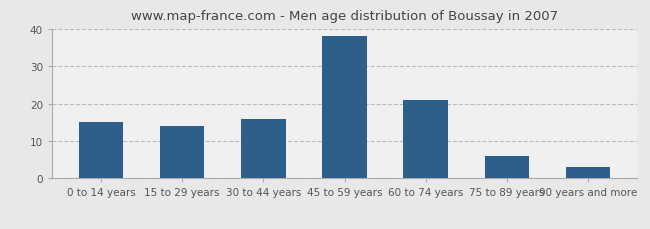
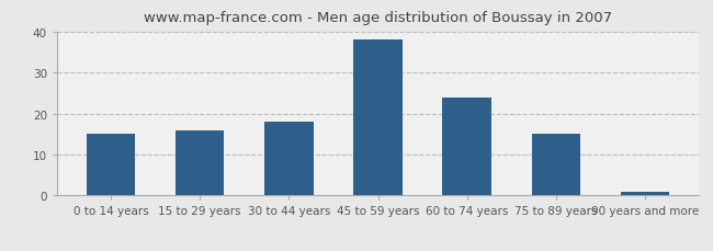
15 to 29 years: 14 -> 16
30 to 44 years: 16 -> 18
60 to 74 years: 21 -> 24
75 to 89 years: 6 -> 15
90 years and more: 3 -> 1
